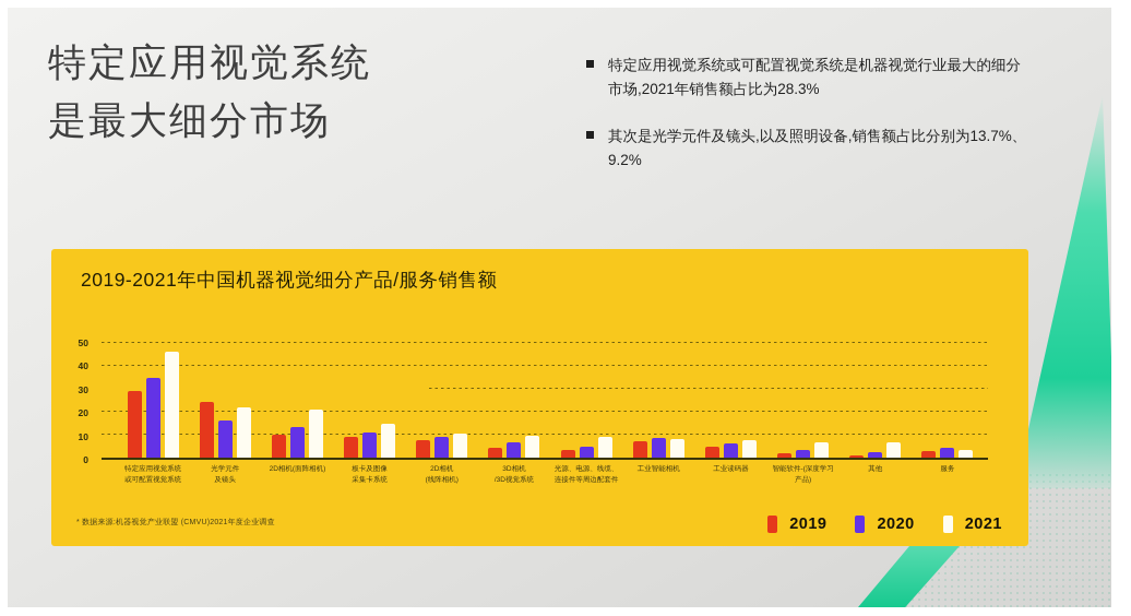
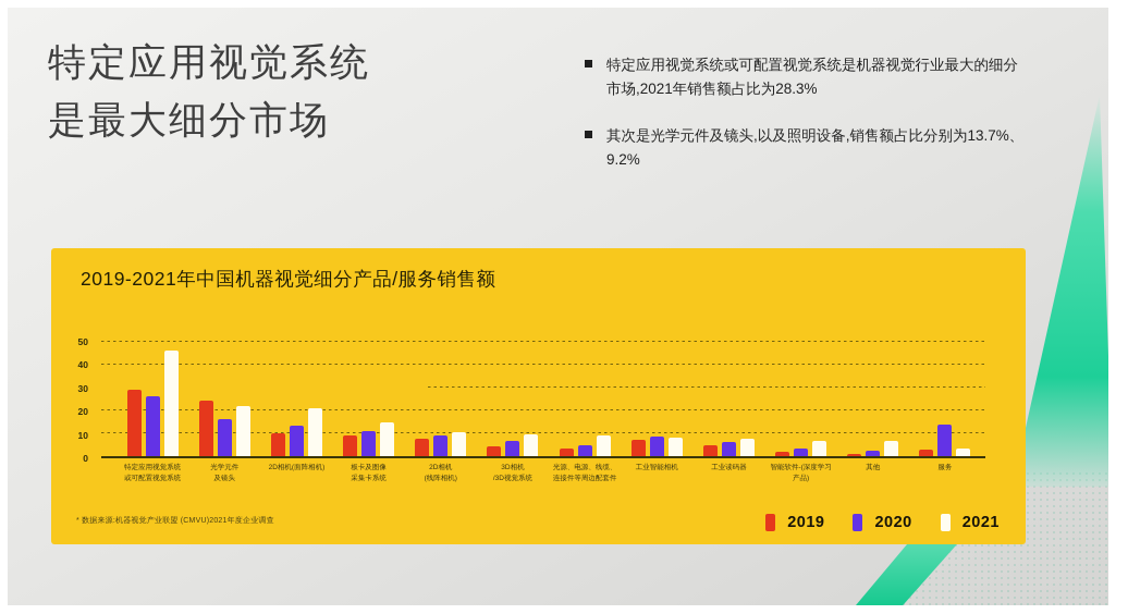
2020/特定应用视觉系统 或可配置视觉系统: 35 -> 26
2020/服务: 4 -> 14
